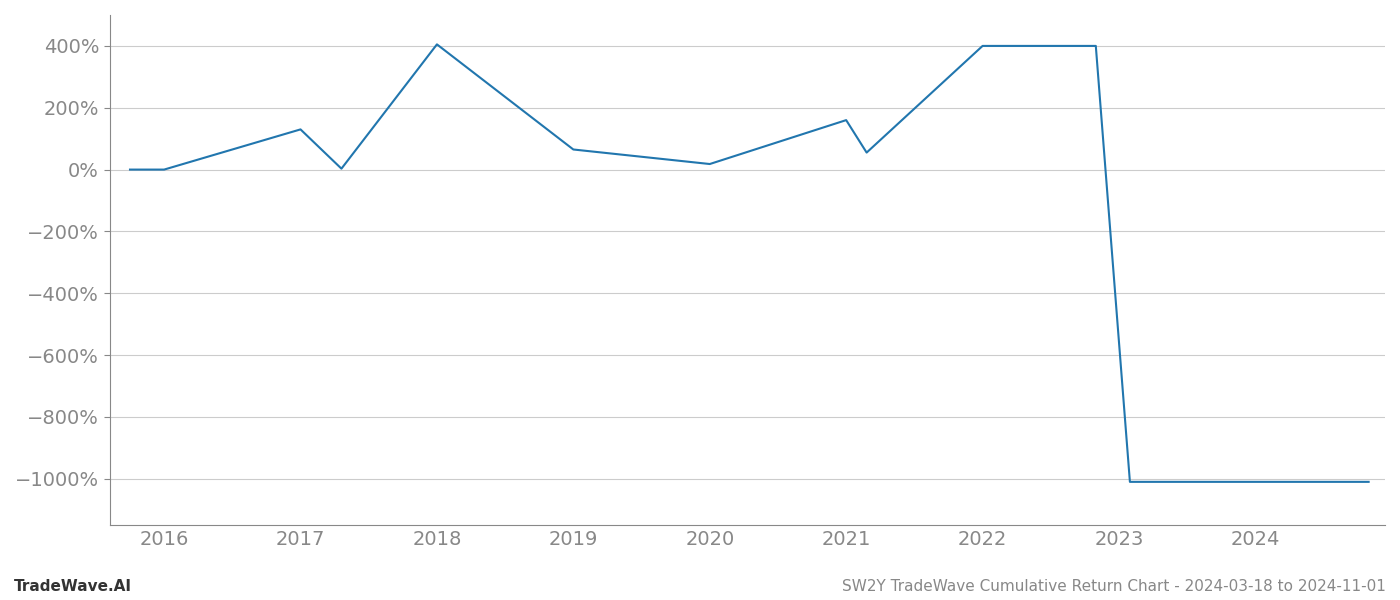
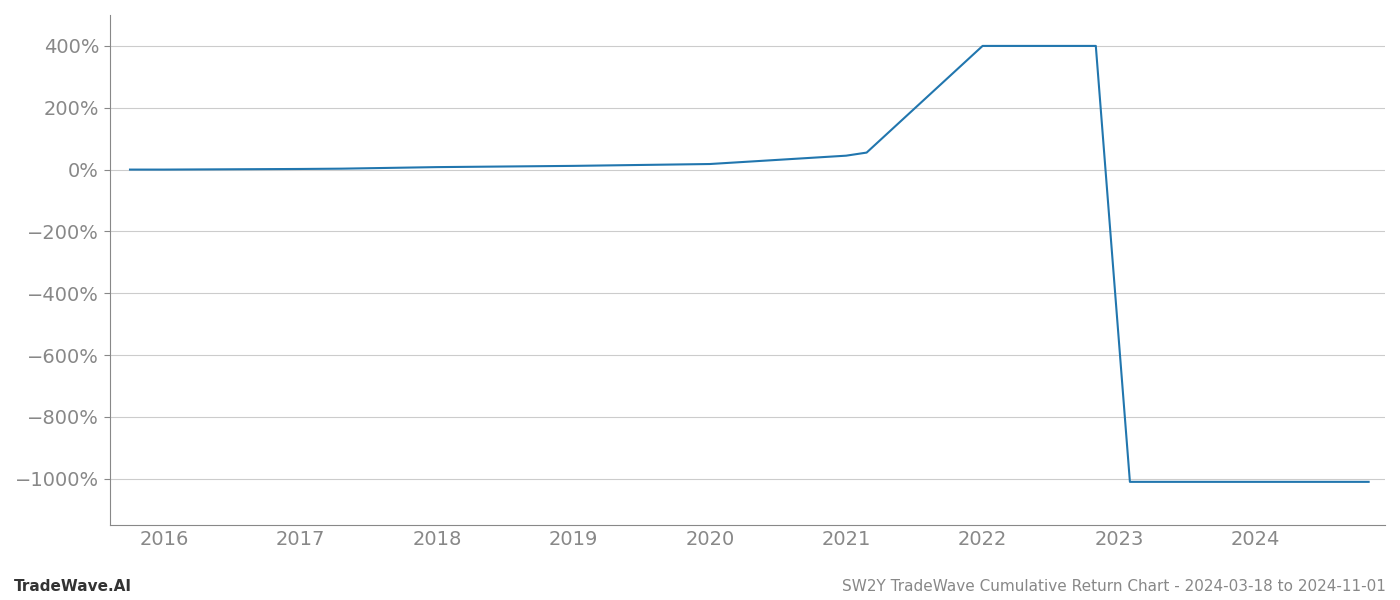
2017: 130% -> 2%
2018: 405% -> 8%
2019: 65% -> 12%
2021: 160% -> 45%
